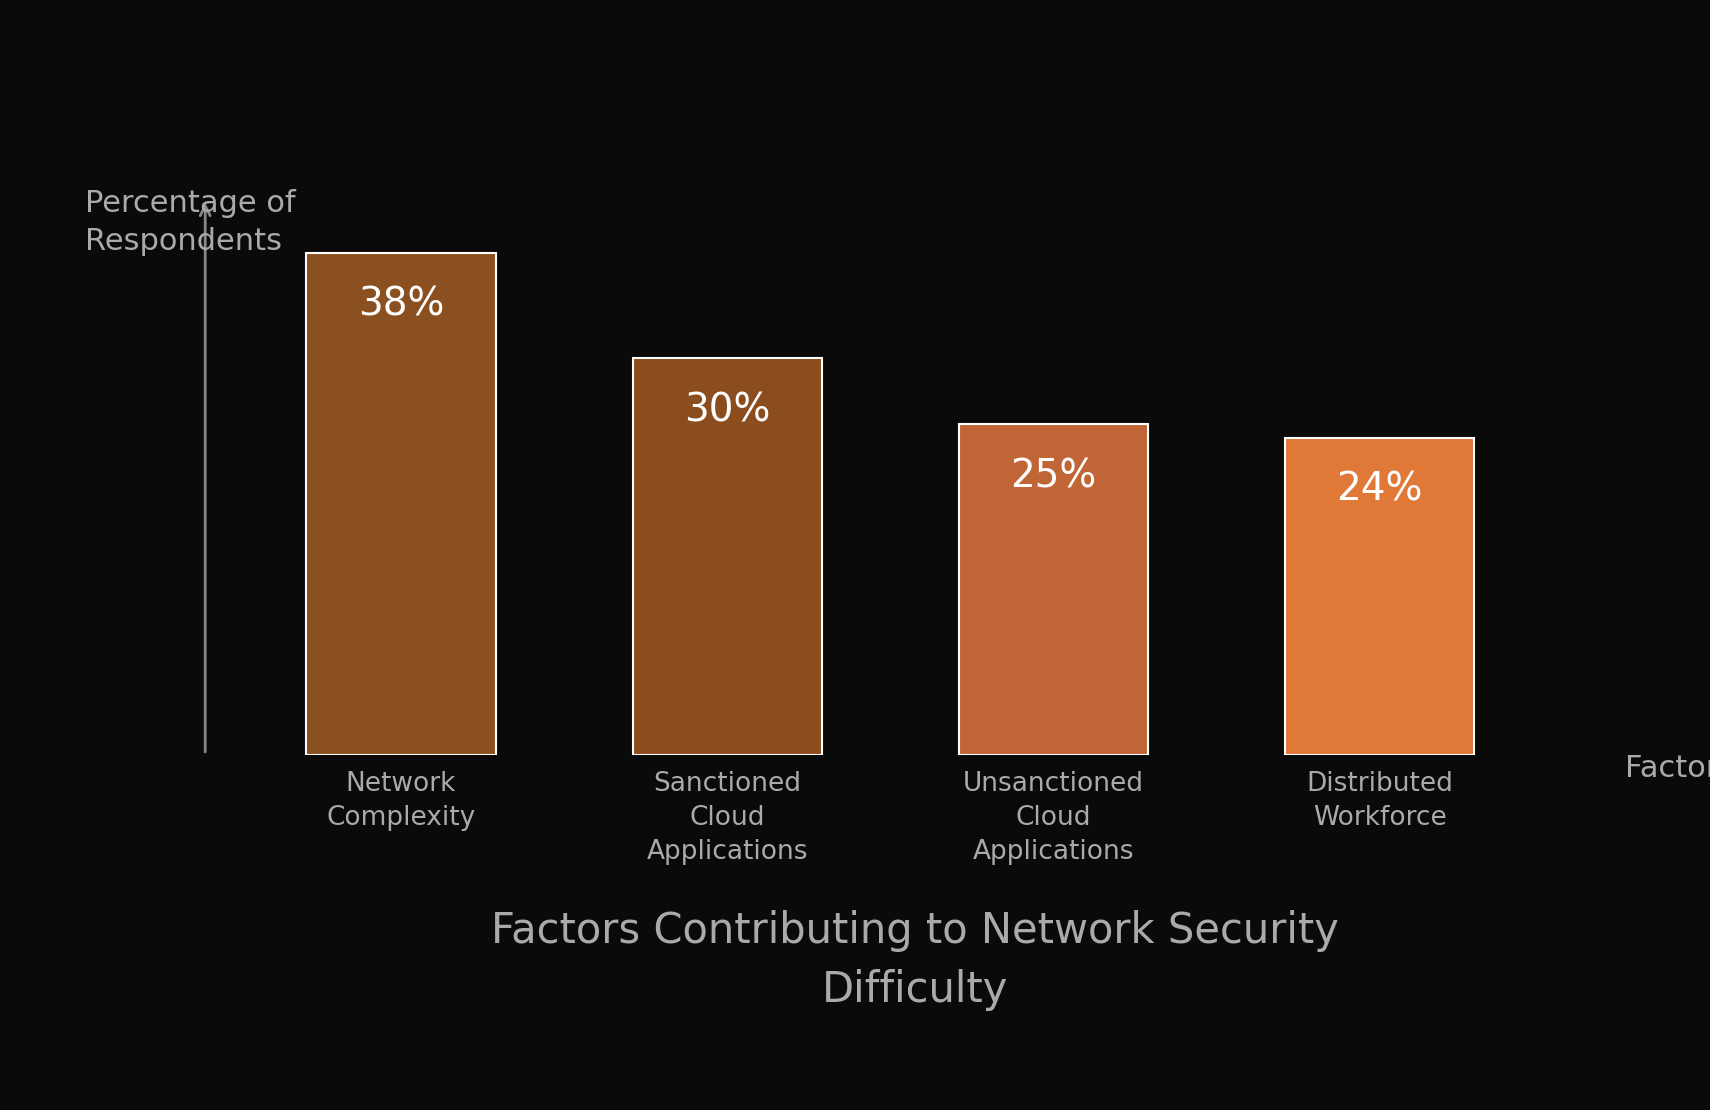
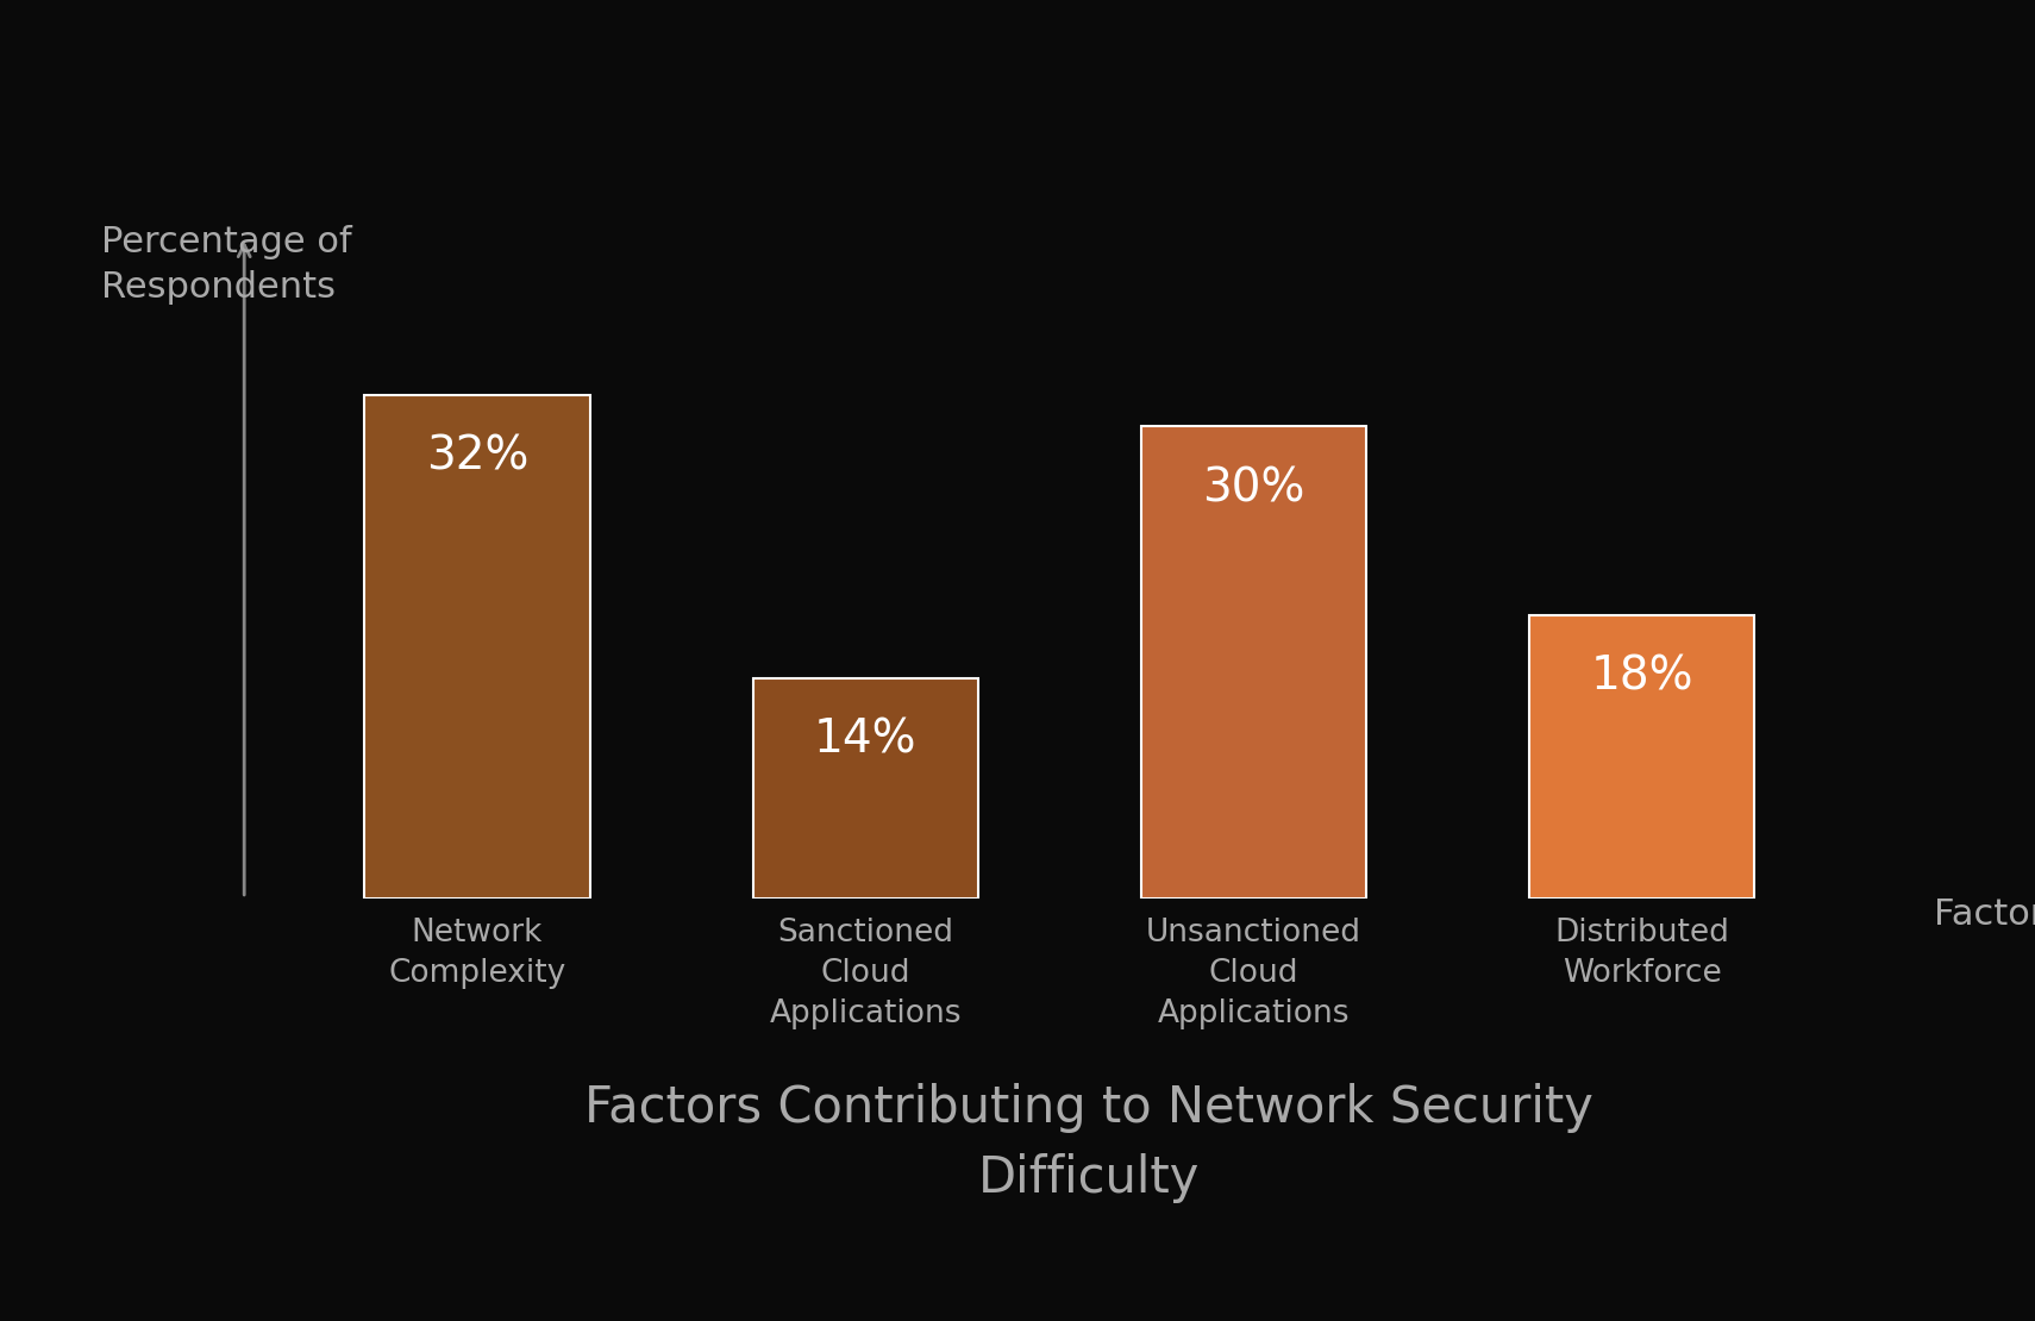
Network Complexity: 38% -> 32%
Sanctioned Cloud Applications: 30% -> 14%
Unsanctioned Cloud Applications: 25% -> 30%
Distributed Workforce: 24% -> 18%
